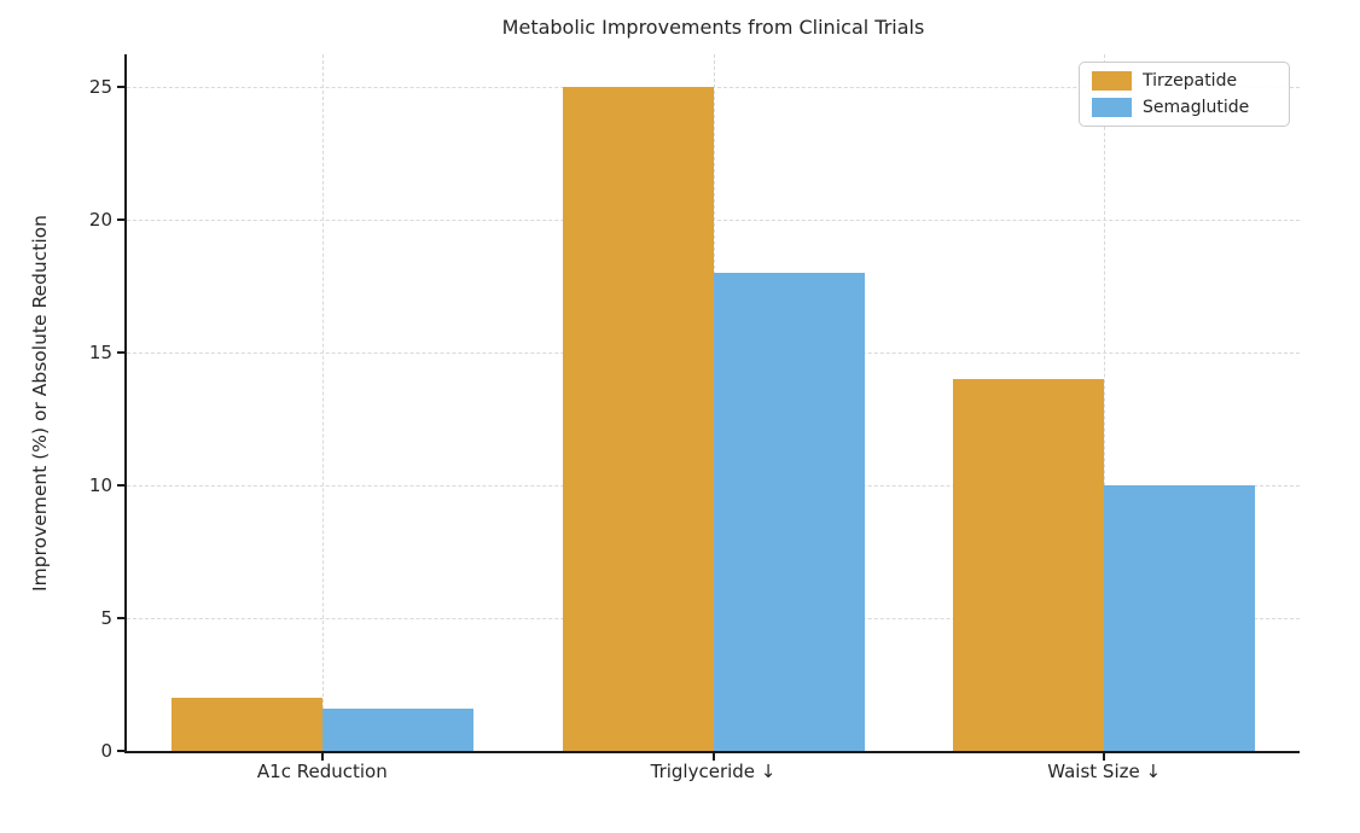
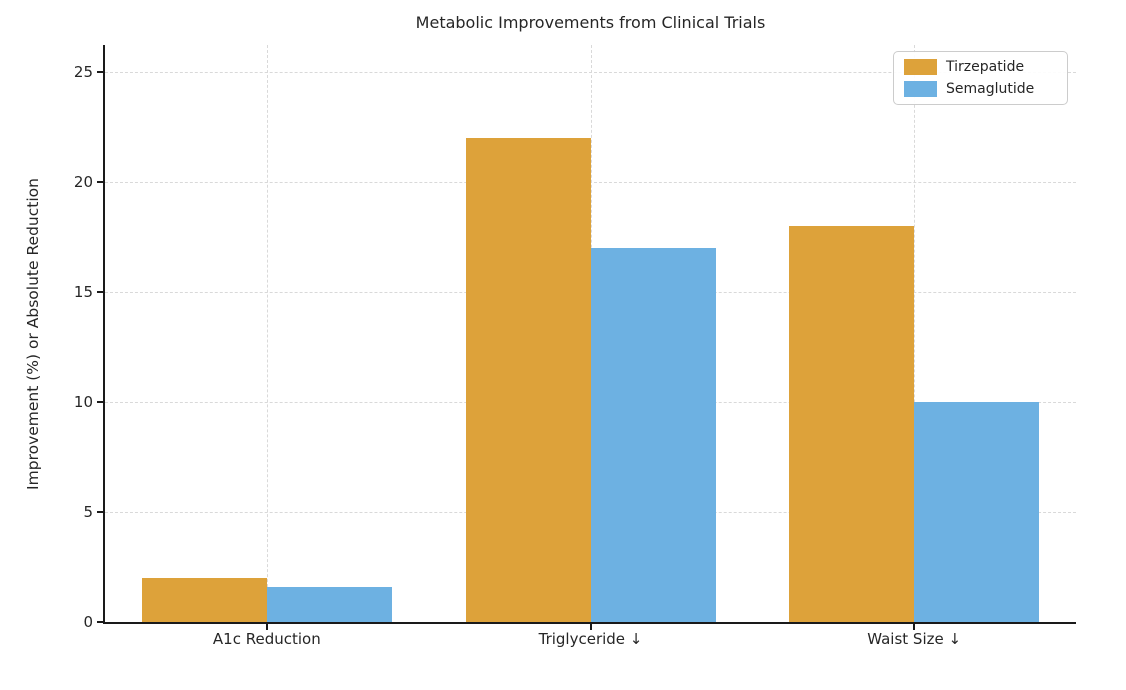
Tirzepatide/Triglyceride ↓: 25 -> 22
Semaglutide/Triglyceride ↓: 18.0 -> 17.0
Tirzepatide/Waist Size ↓: 14 -> 18
